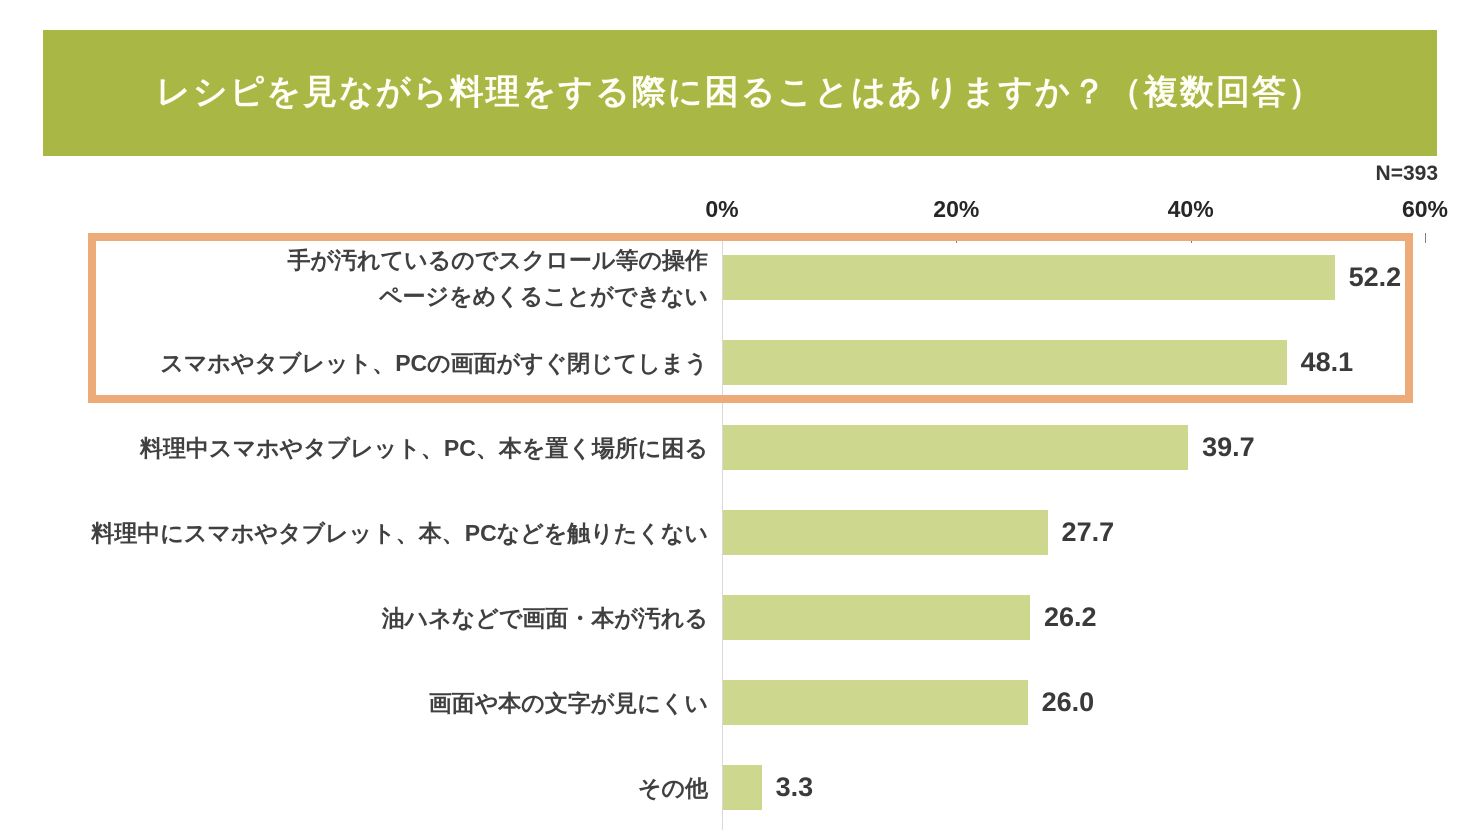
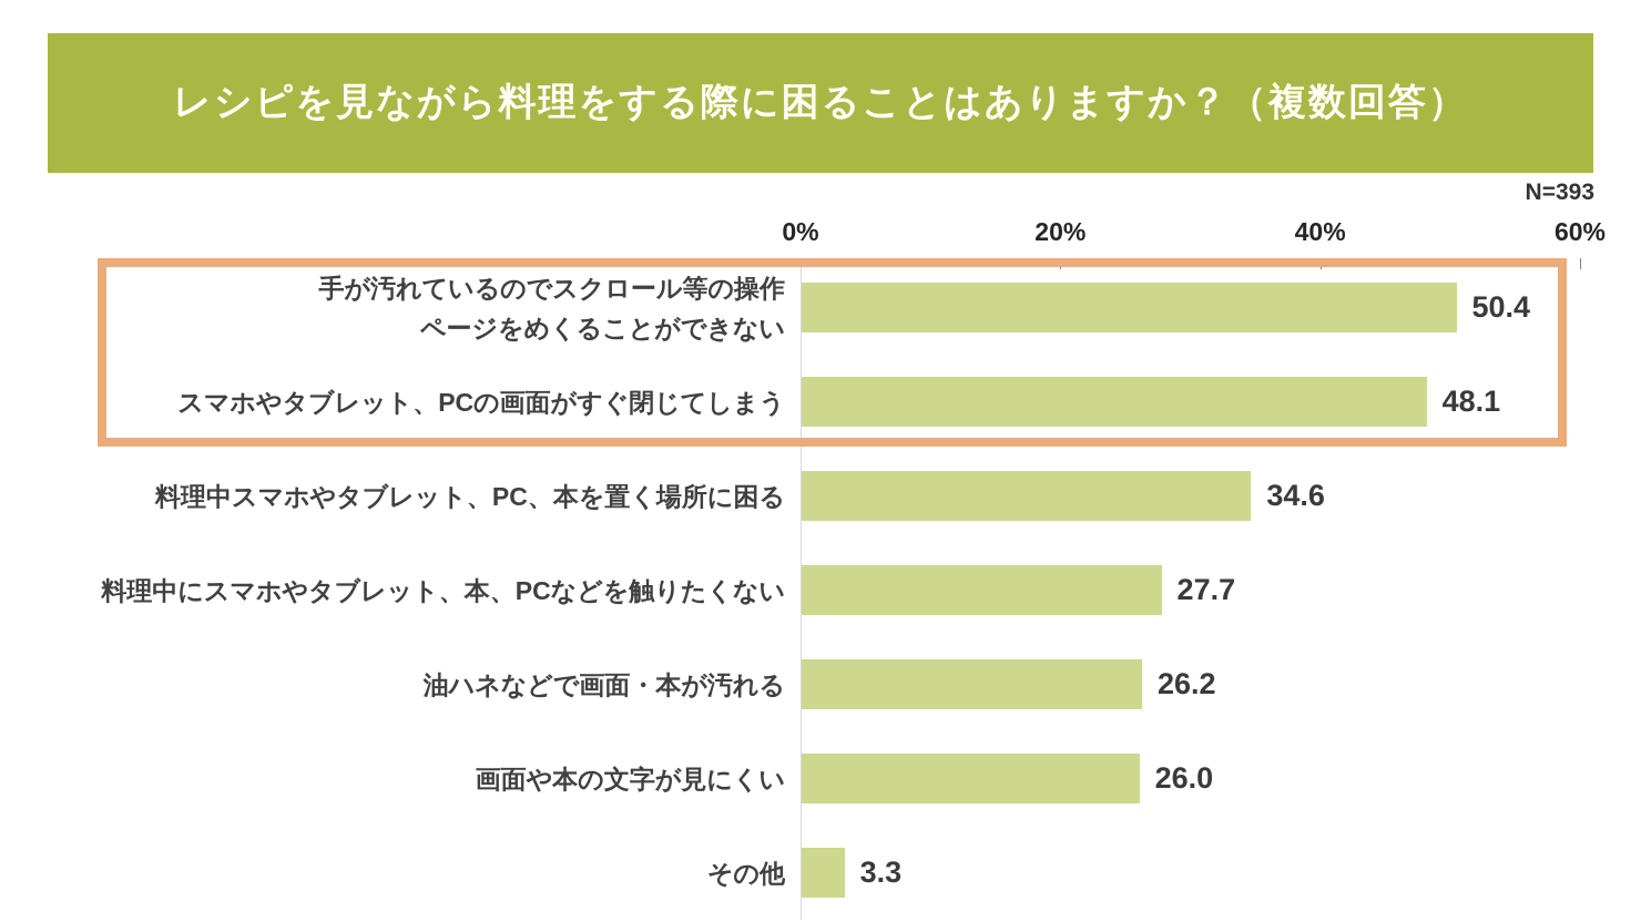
手が汚れているのでスクロール等の操作 ページをめくることができない: 52.2 -> 50.4
料理中スマホやタブレット、PC、本を置く場所に困る: 39.7 -> 34.6
